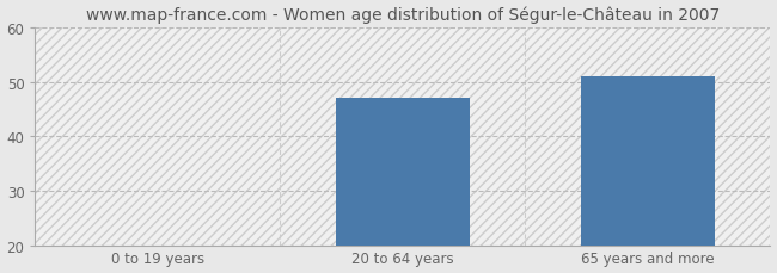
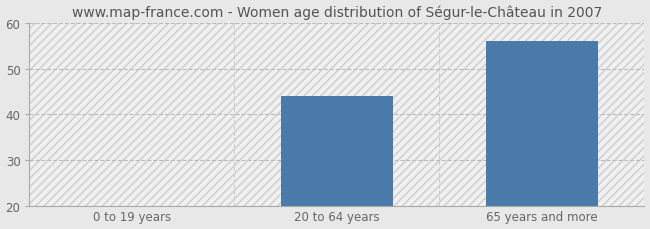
20 to 64 years: 47 -> 44
65 years and more: 51 -> 56
